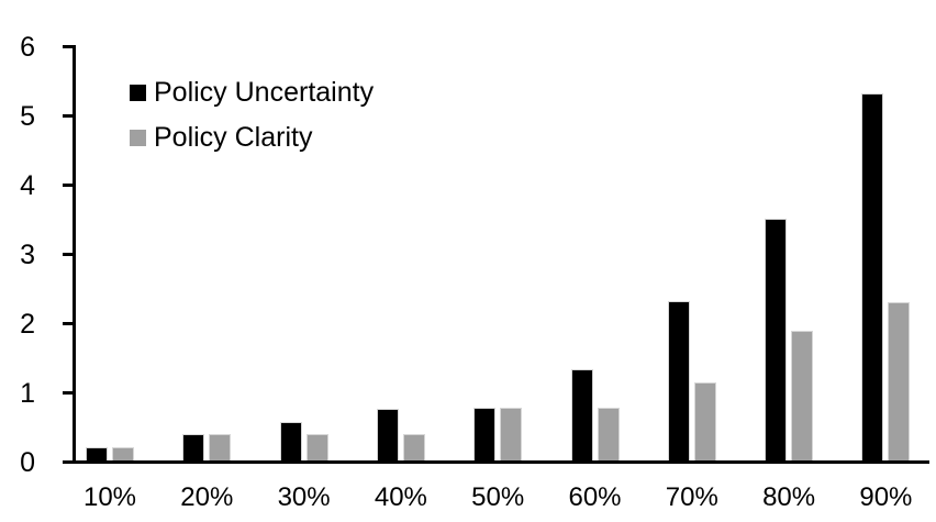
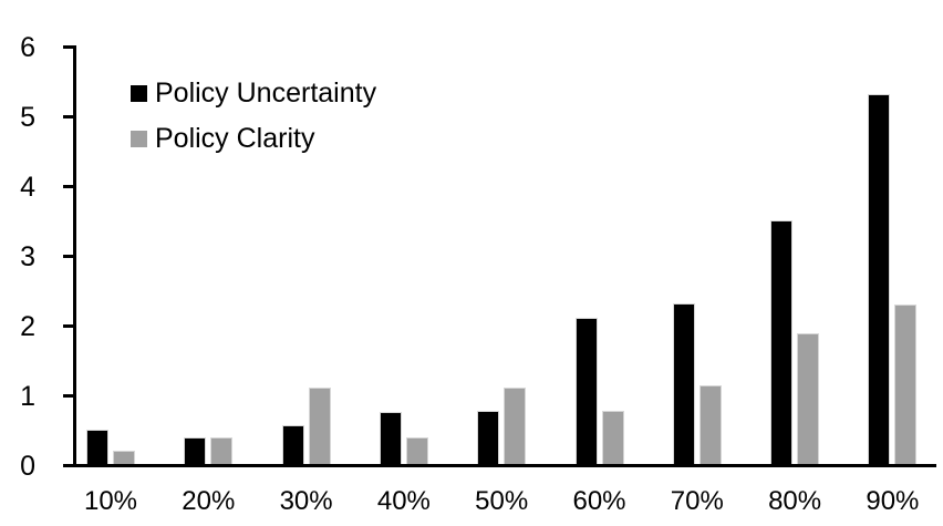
Policy Uncertainty/10%: 0.2 -> 0.5
Policy Clarity/30%: 0.4 -> 1.1
Policy Clarity/50%: 0.8 -> 1.1
Policy Uncertainty/60%: 1.3 -> 2.1
